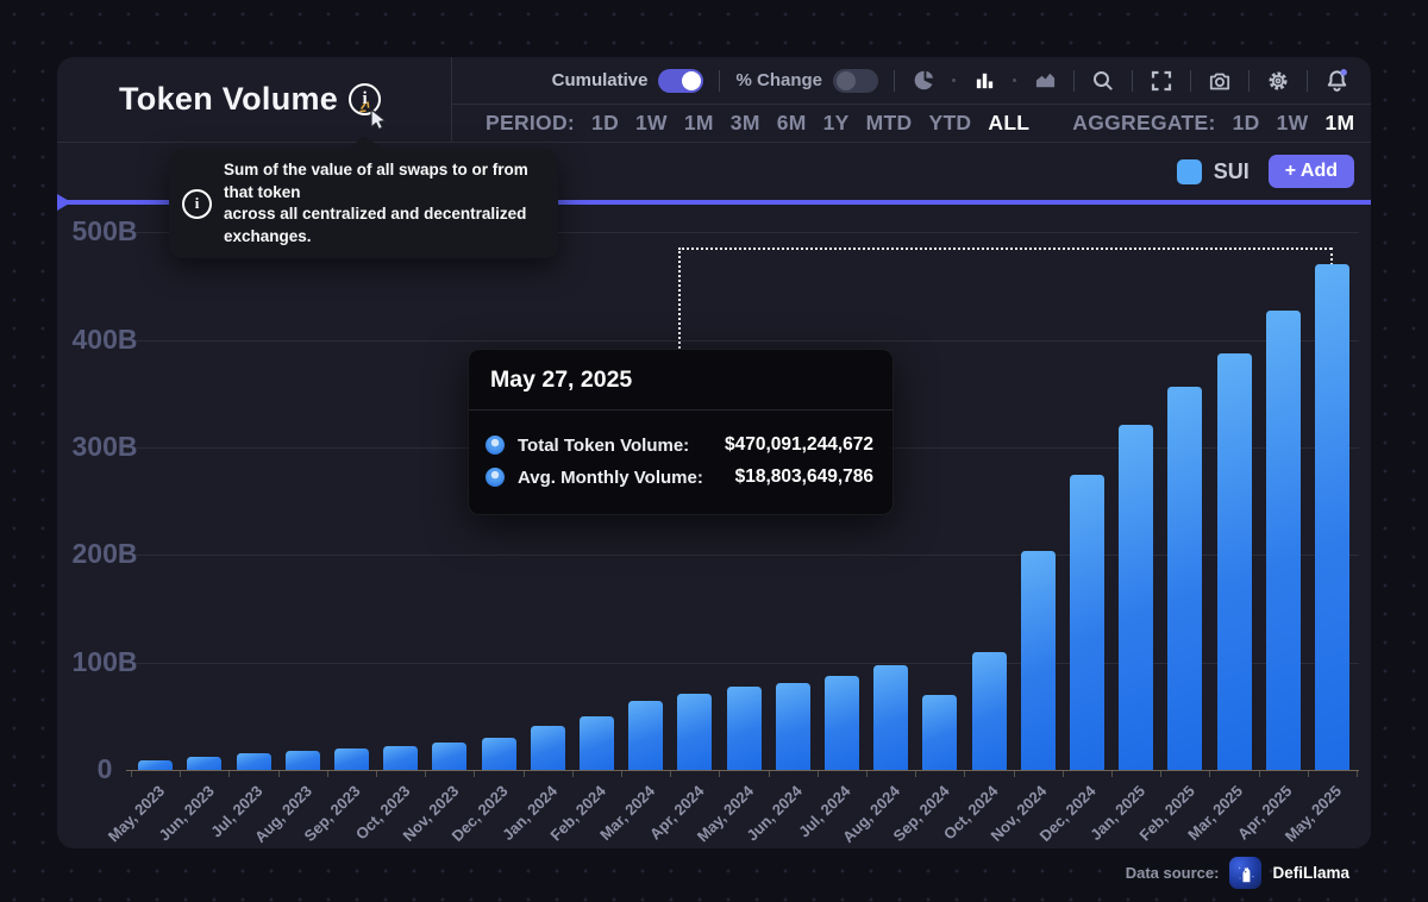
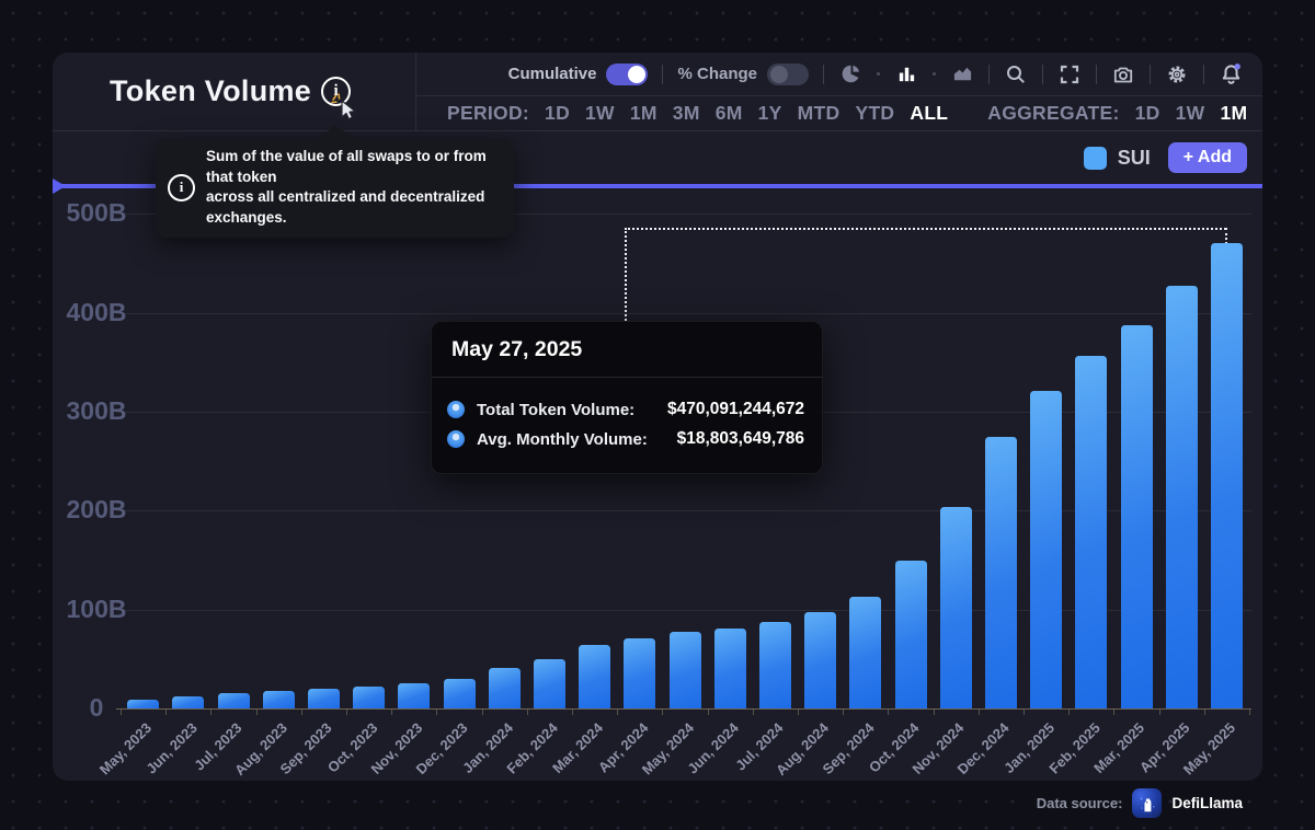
Sep, 2024: 70B -> 110B
Oct, 2024: 110B -> 150B
